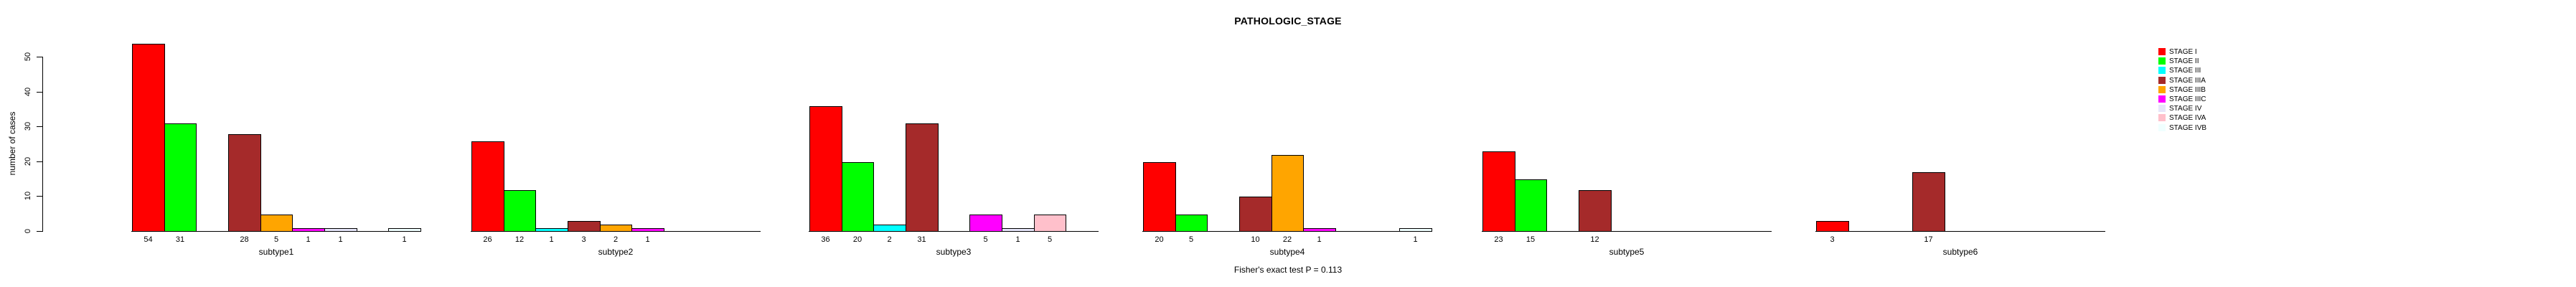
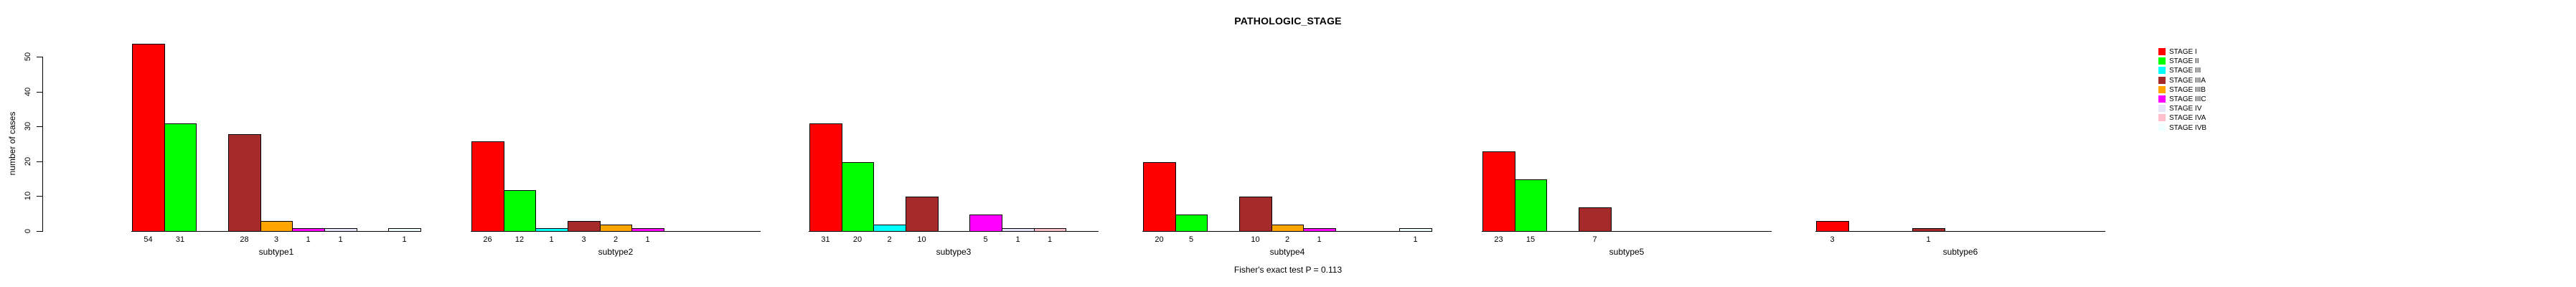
STAGE IIIB/subtype1: 5 -> 3
STAGE I/subtype3: 36 -> 31
STAGE IIIA/subtype3: 31 -> 10
STAGE IVA/subtype3: 5 -> 1
STAGE IIIB/subtype4: 22 -> 2
STAGE IIIA/subtype5: 12 -> 7
STAGE IIIA/subtype6: 17 -> 1
